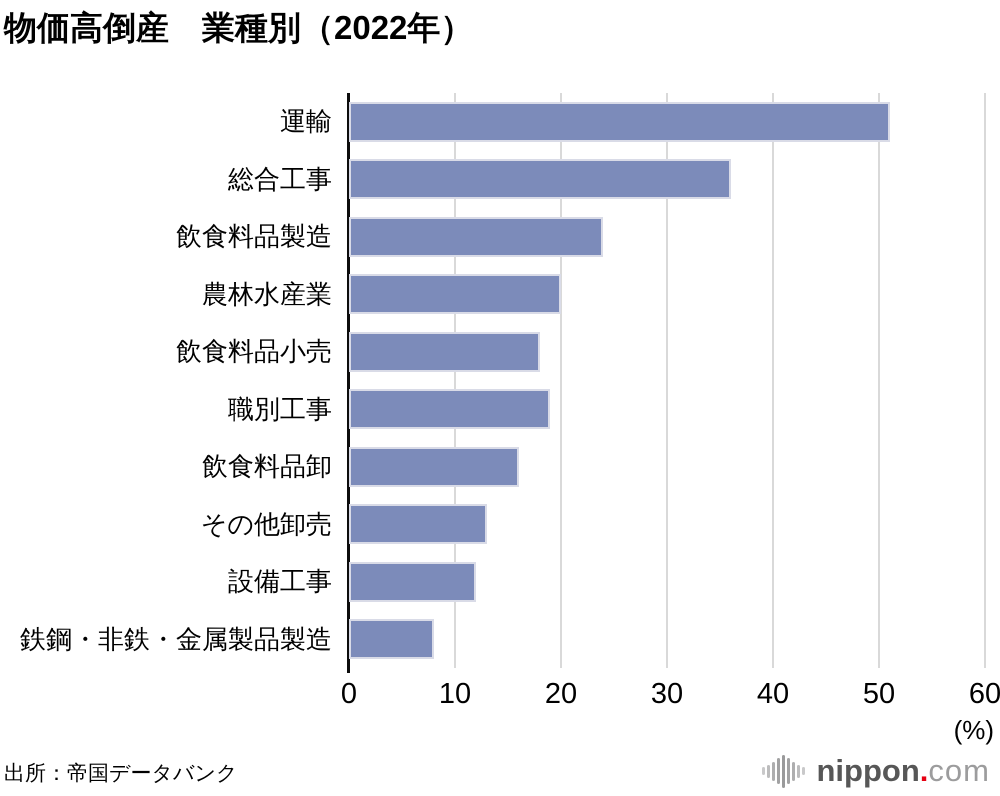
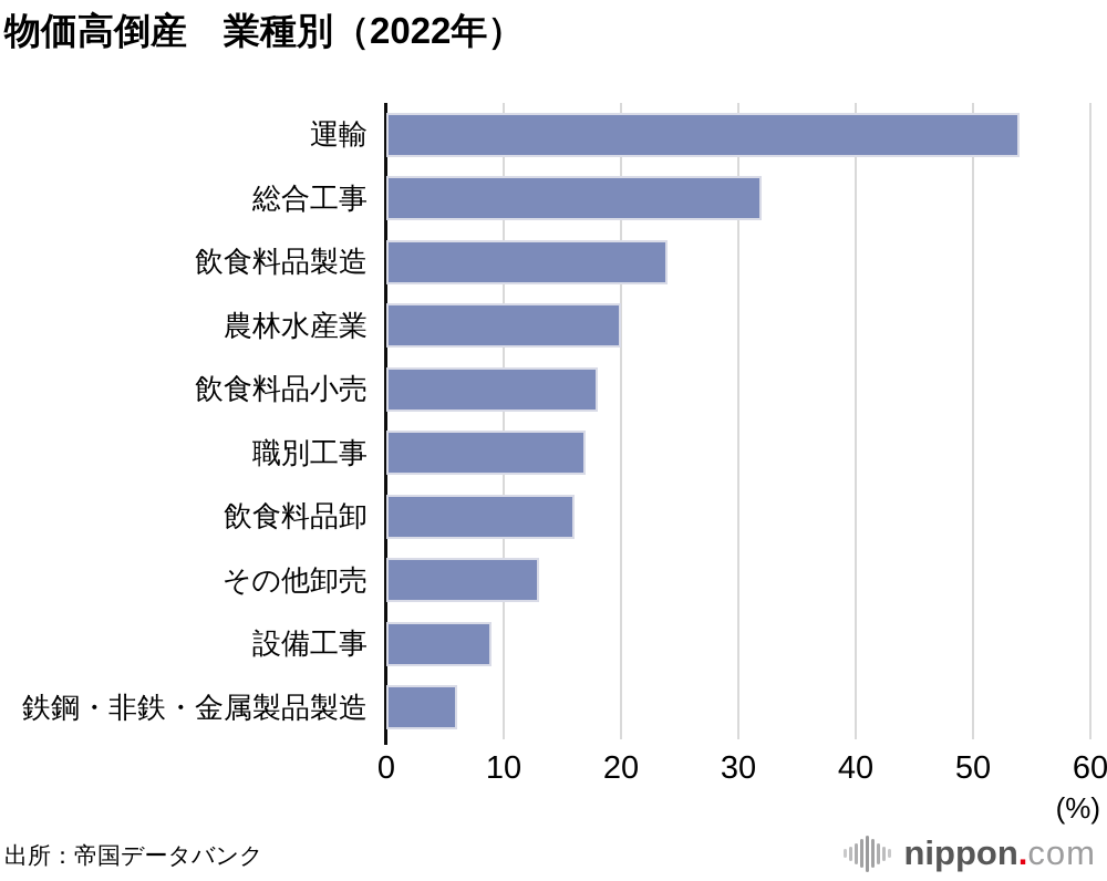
運輸: 51 -> 54
総合工事: 36 -> 32
職別工事: 19 -> 17
設備工事: 12 -> 9
鉄鋼・非鉄・金属製品製造: 8 -> 6
